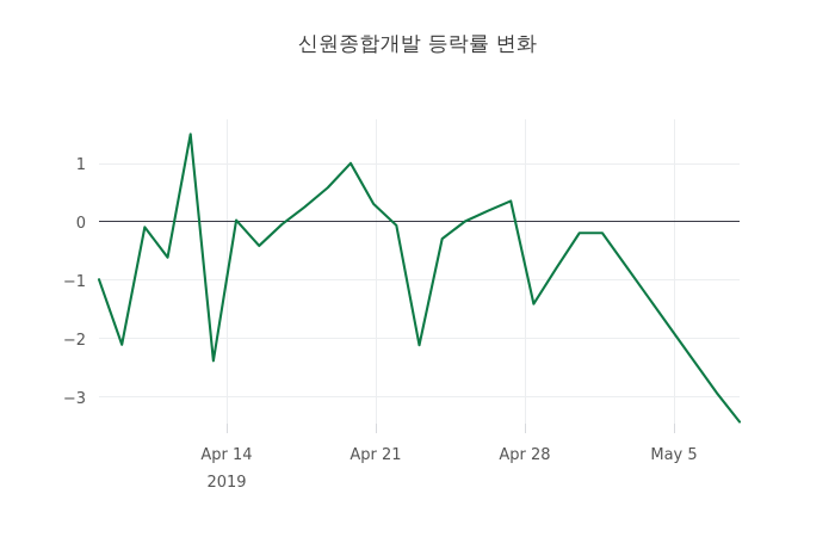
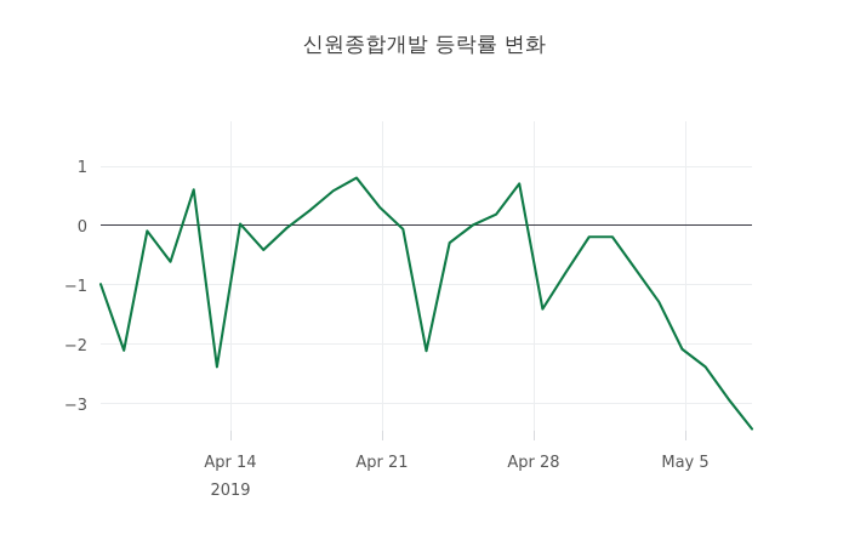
Apr 14: 1.5 -> 0.6
Apr 21: 1.0 -> 0.8
Apr 28: 0.3 -> 0.7
May 5: -1.9 -> -2.1
